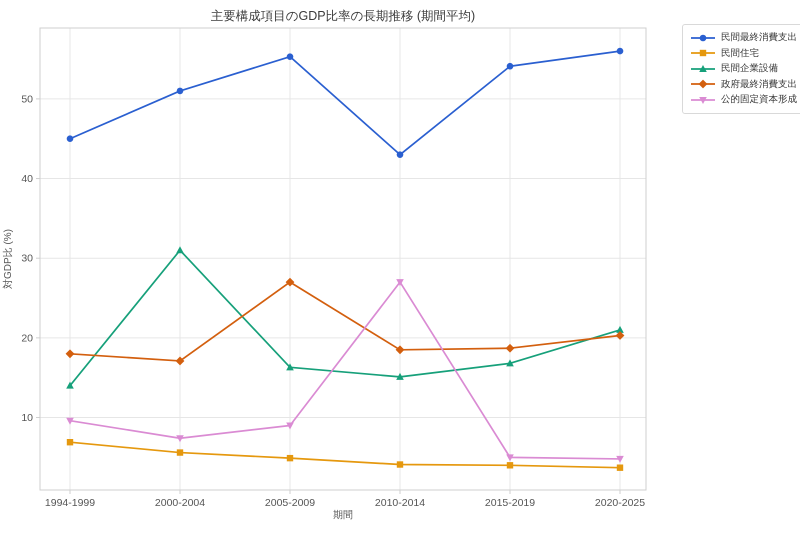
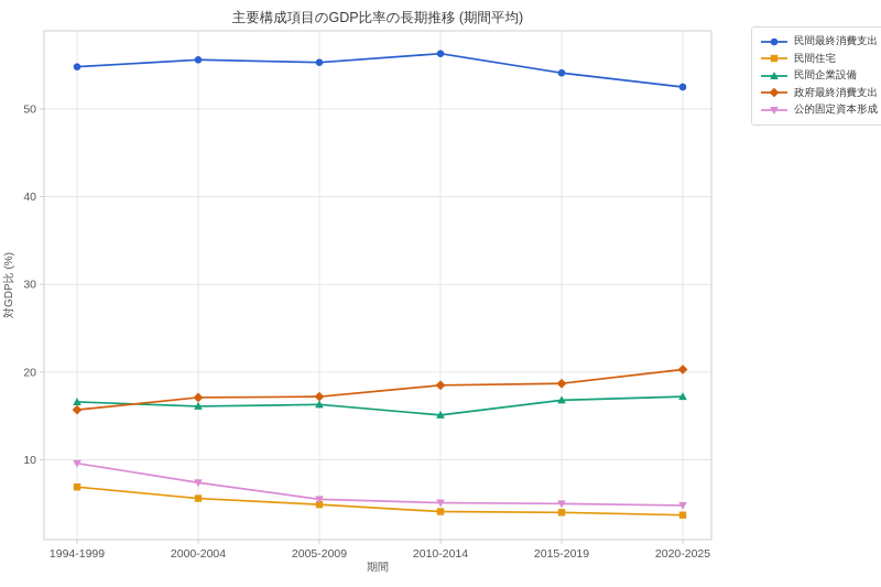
民間最終消費支出/1994-1999: 45 -> 55
民間企業設備/1994-1999: 14 -> 17
政府最終消費支出/1994-1999: 18 -> 16
民間最終消費支出/2000-2004: 51 -> 56
民間企業設備/2000-2004: 31 -> 16
政府最終消費支出/2005-2009: 27 -> 17
公的固定資本形成/2005-2009: 9 -> 6
民間最終消費支出/2010-2014: 43 -> 56
公的固定資本形成/2010-2014: 27 -> 5
民間最終消費支出/2020-2025: 56 -> 52
民間企業設備/2020-2025: 21 -> 17
